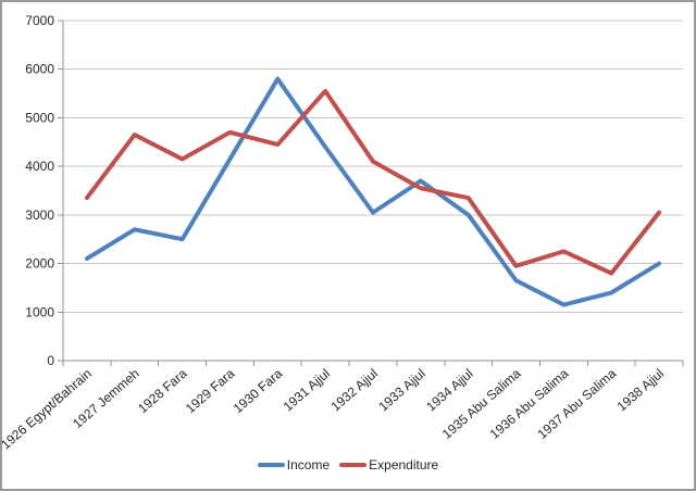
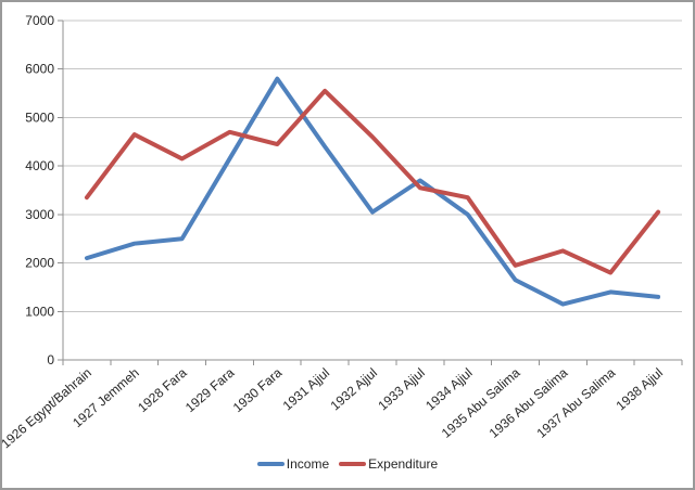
Income/1927 Jemmeh: 2700 -> 2400
Expenditure/1932 Ajjul: 4100 -> 4600
Income/1938 Ajjul: 2000 -> 1300
